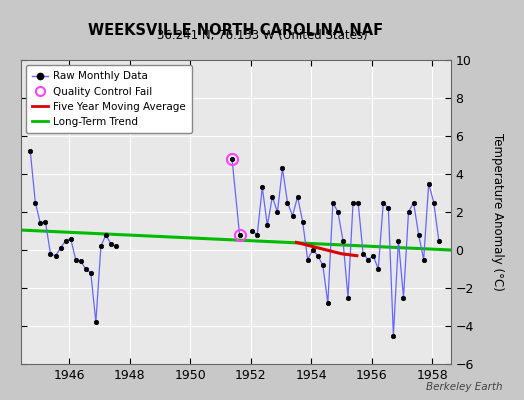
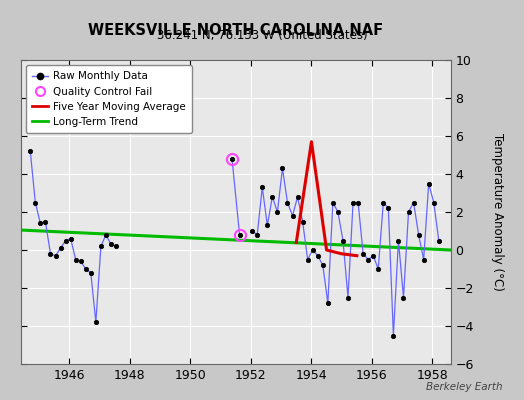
Five Year Moving Average/1954: 0.2 -> 5.7
